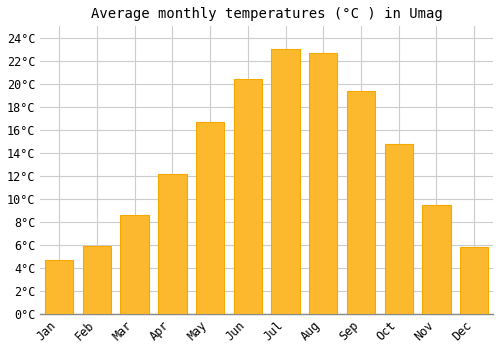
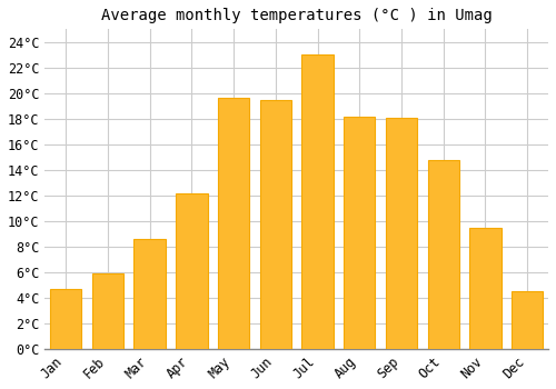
May: 16.7°C -> 19.6°C
Jun: 20.4°C -> 19.5°C
Aug: 22.7°C -> 18.2°C
Sep: 19.4°C -> 18.1°C
Dec: 5.8°C -> 4.5°C
